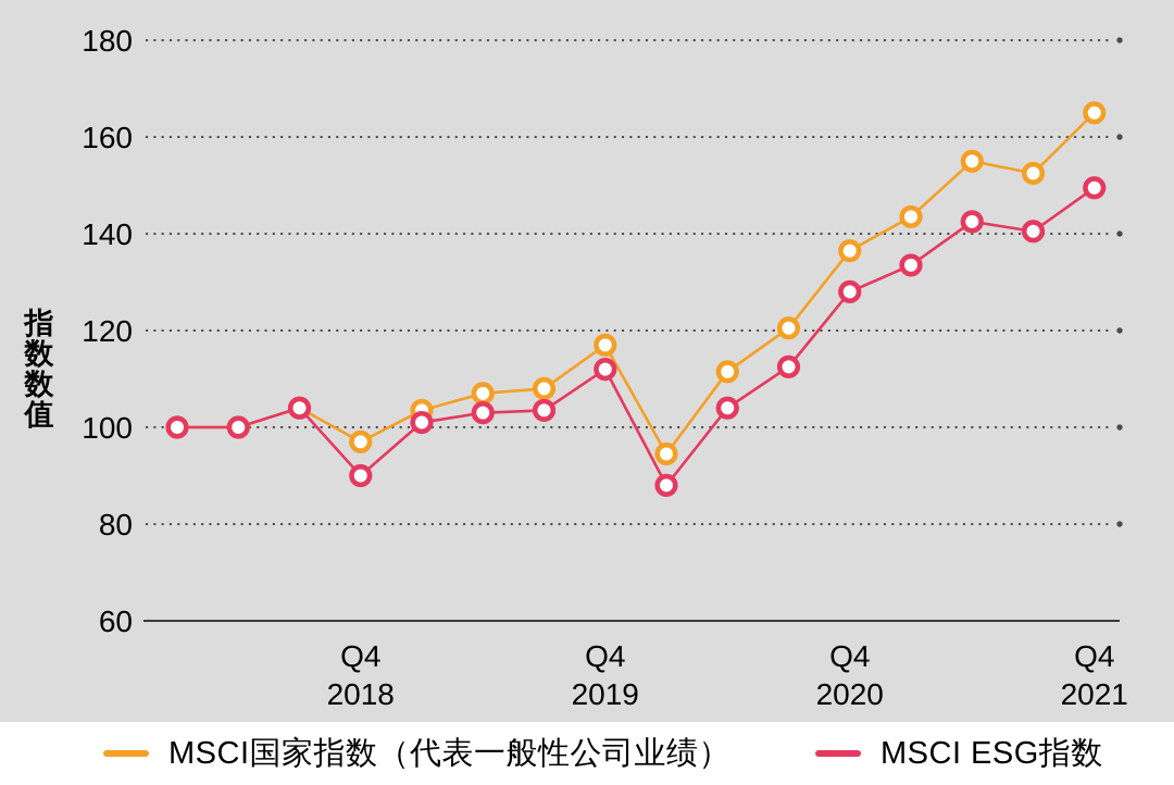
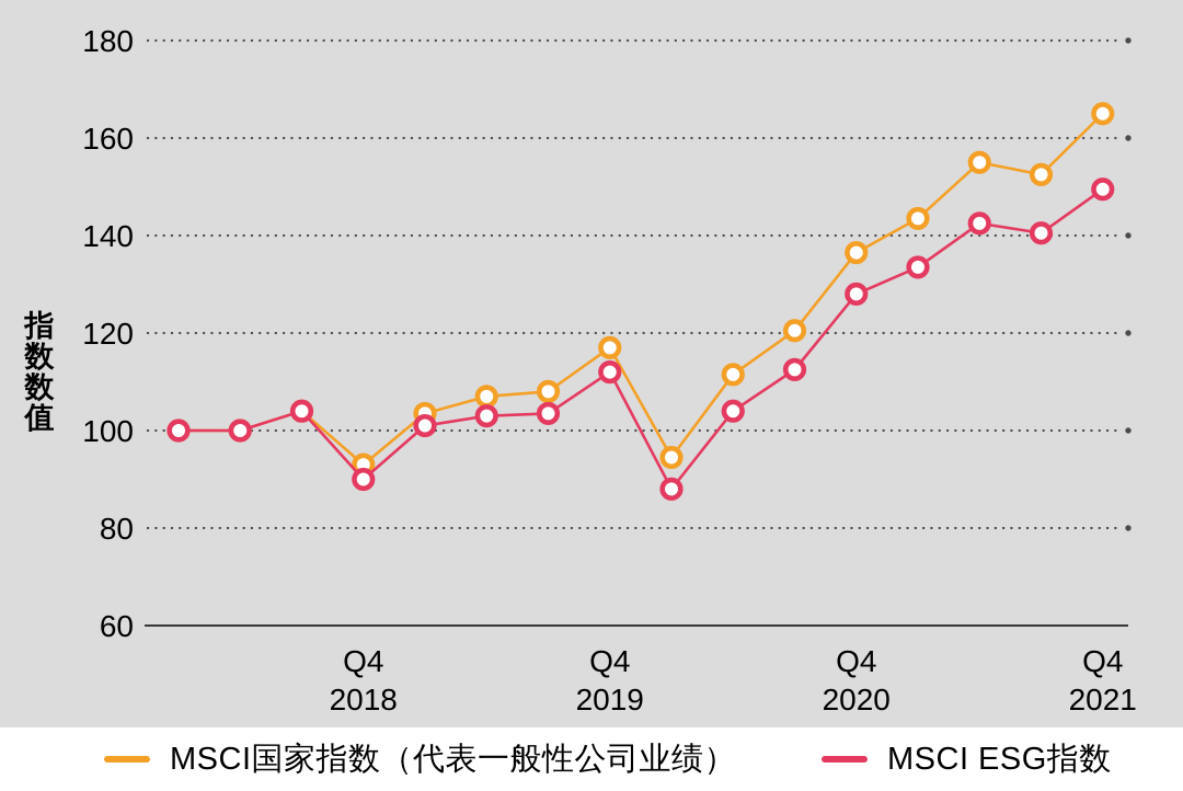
MSCI国家指数（代表一般性公司业绩）/Q4 2018: 97 -> 93
